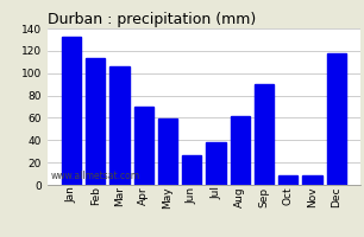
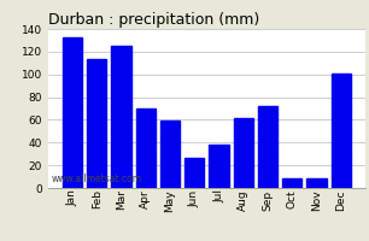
Mar: 106 -> 125
Sep: 90 -> 72
Dec: 118 -> 101
